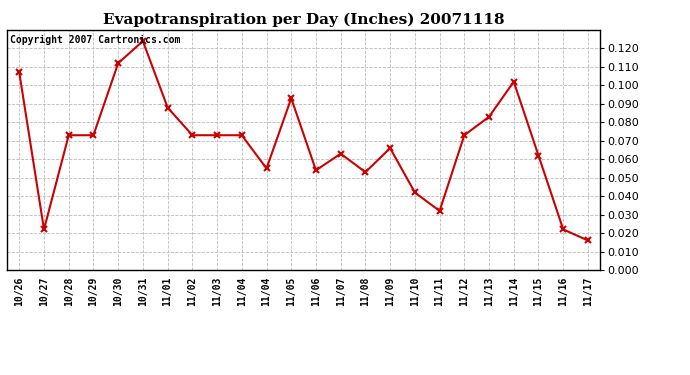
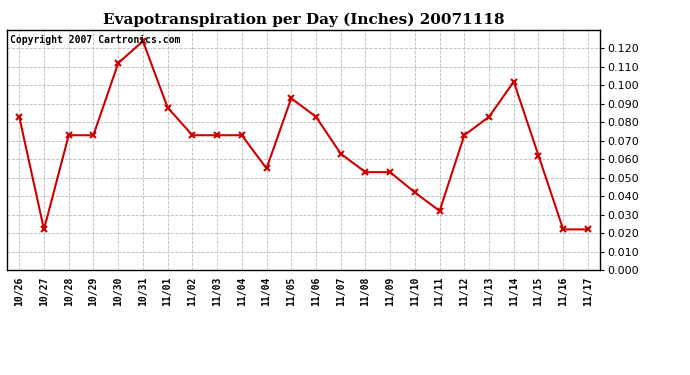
10/26: 0.107 -> 0.083
11/06: 0.054 -> 0.083
11/09: 0.066 -> 0.053
11/17: 0.016 -> 0.022
